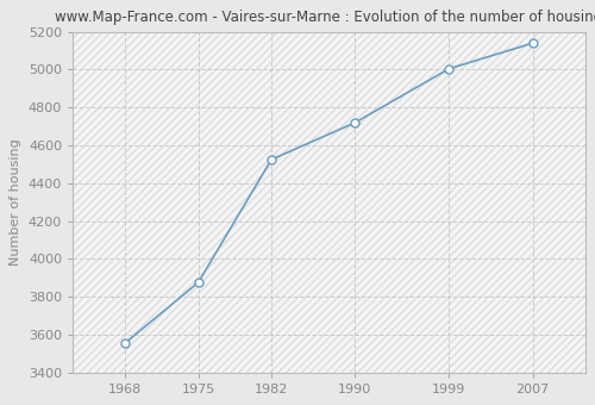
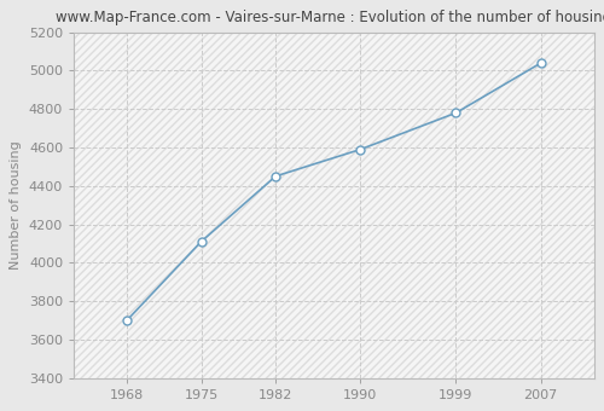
1968: 3560 -> 3700
1975: 3880 -> 4110
1982: 4520 -> 4450
1990: 4720 -> 4590
1999: 5000 -> 4780
2007: 5140 -> 5040
